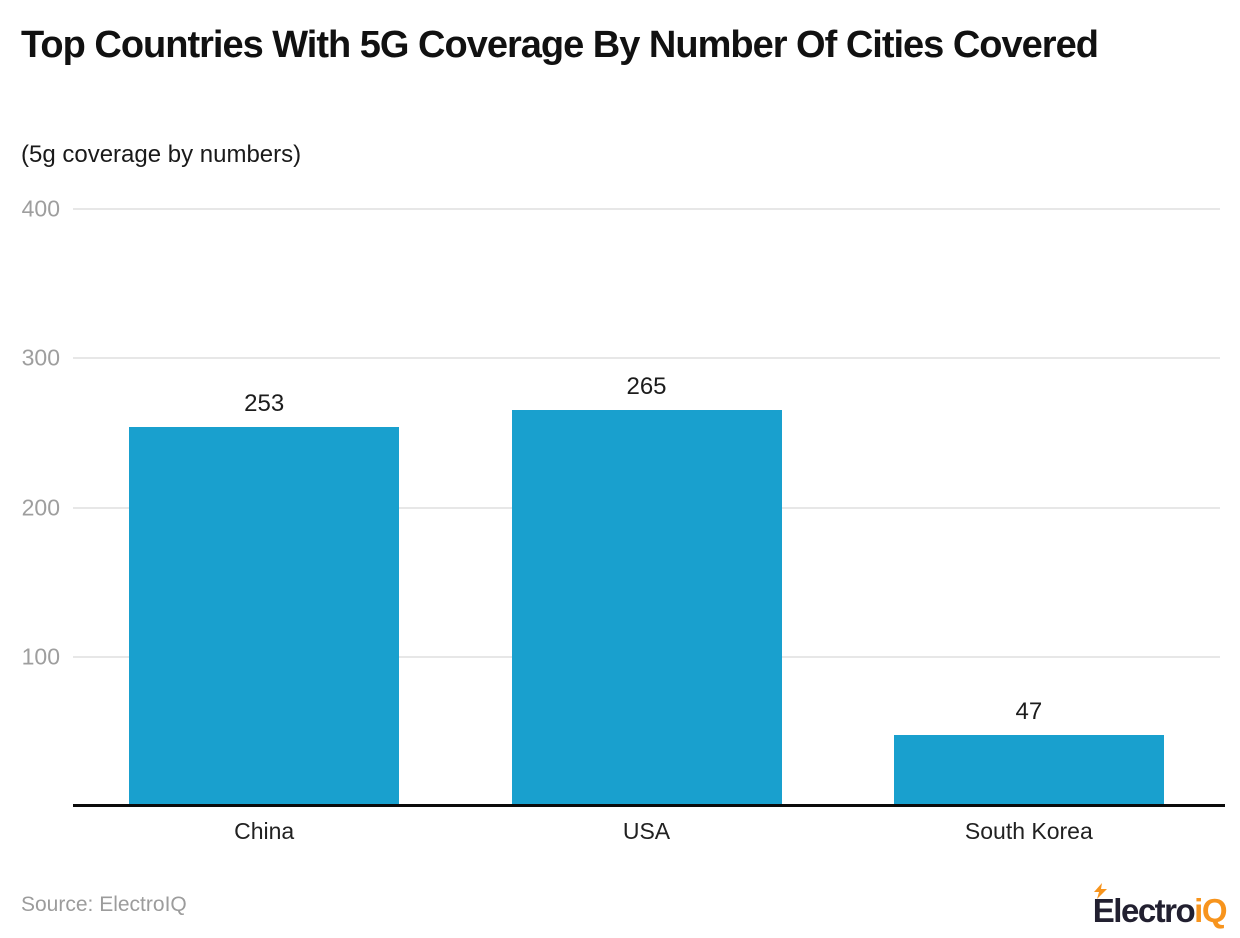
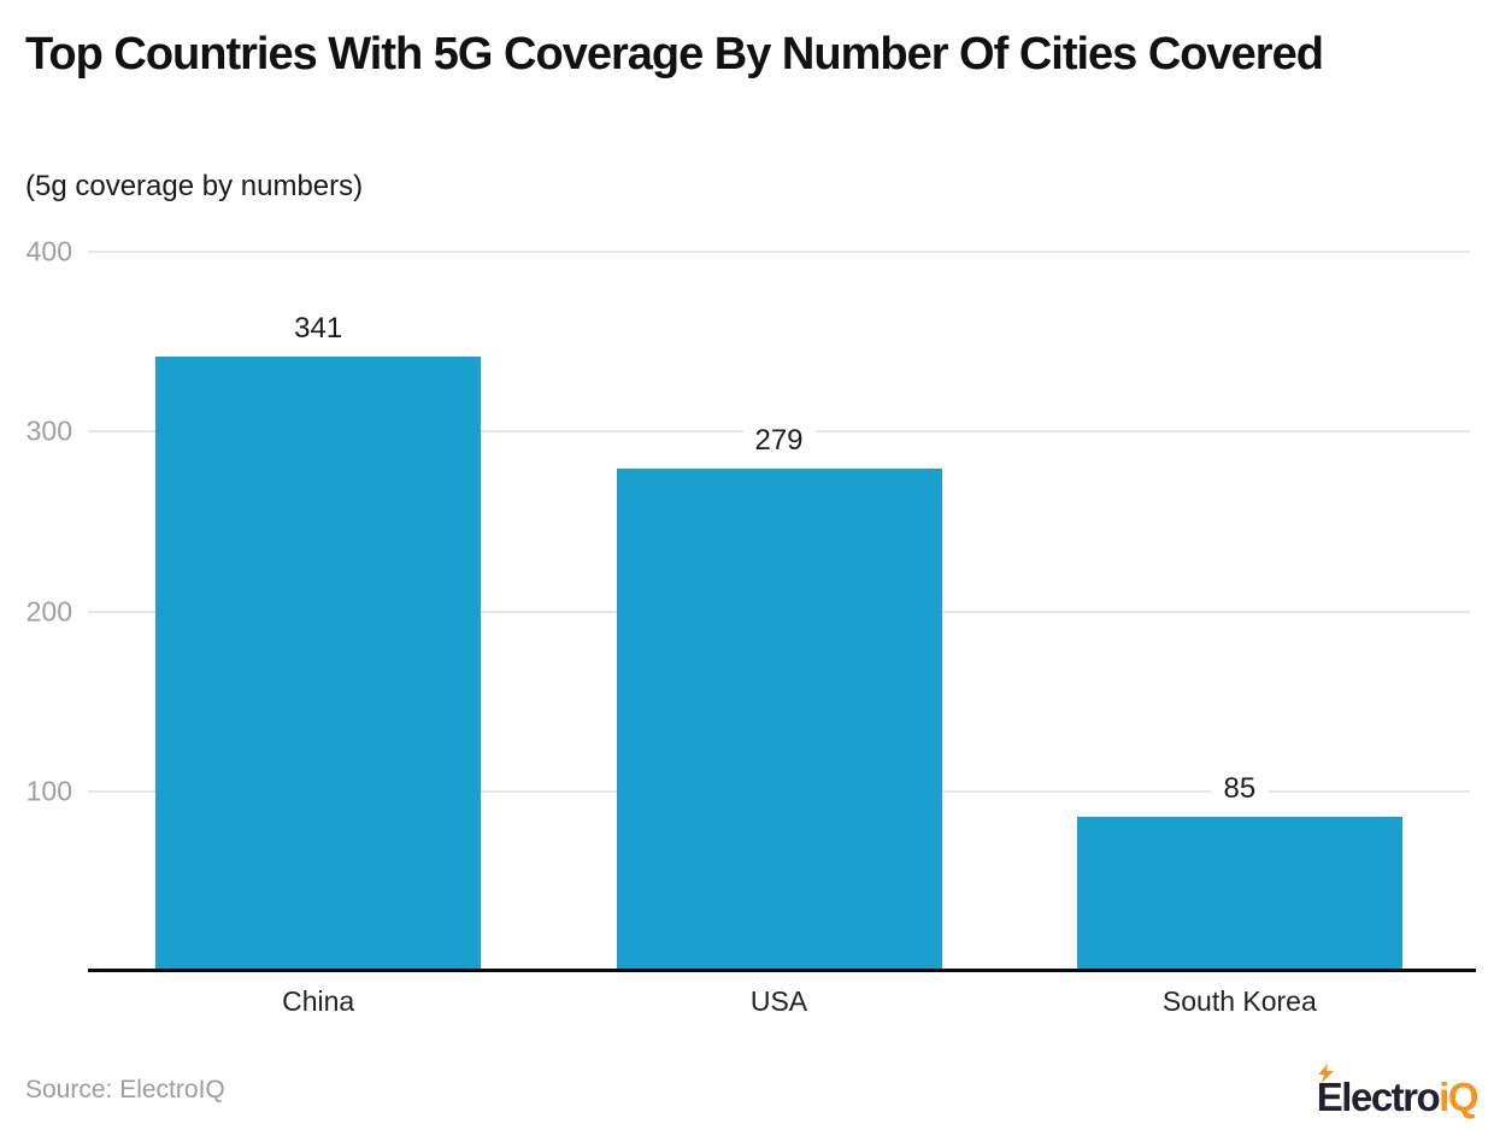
China: 253 -> 341
USA: 265 -> 279
South Korea: 47 -> 85
